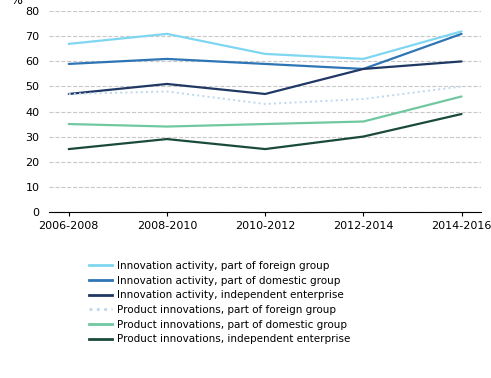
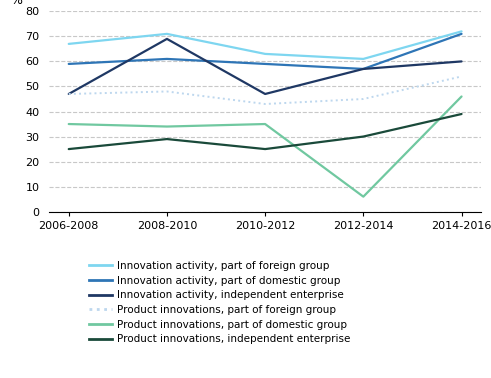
Innovation activity, independent enterprise/2008-2010: 51 -> 69
Product innovations, part of domestic group/2012-2014: 36 -> 6
Product innovations, part of foreign group/2014-2016: 50 -> 54
